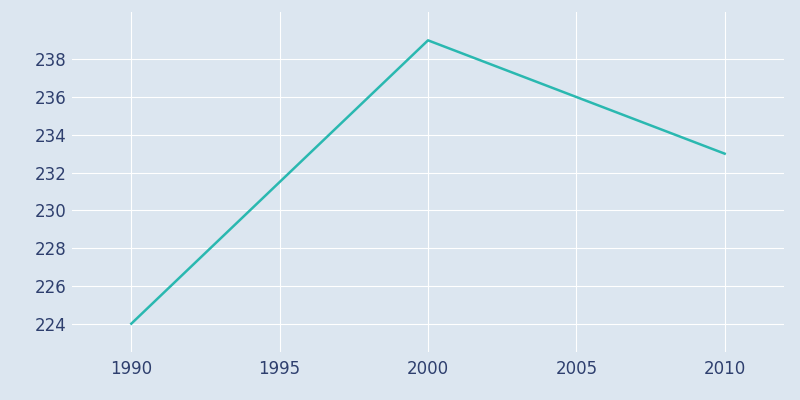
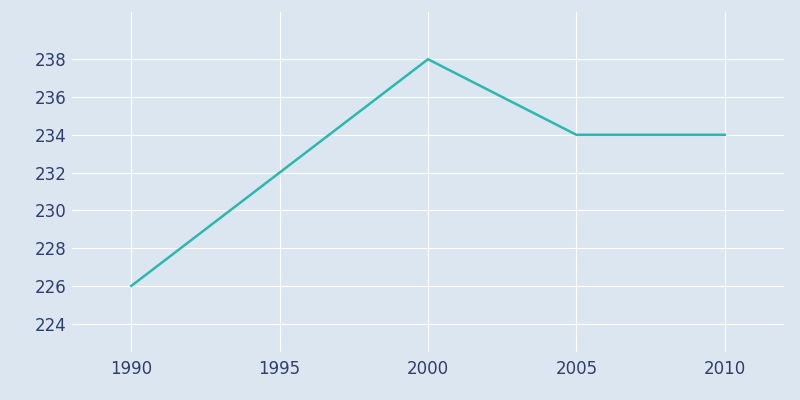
1990: 224 -> 226
2000: 239 -> 238
2005: 236 -> 234
2010: 233 -> 234
